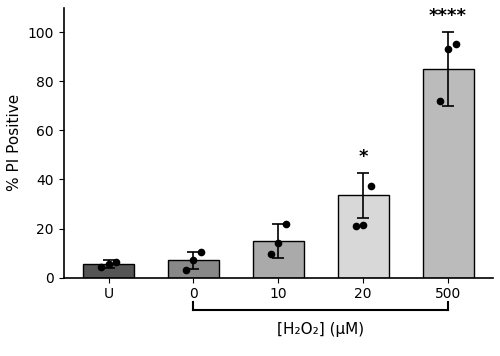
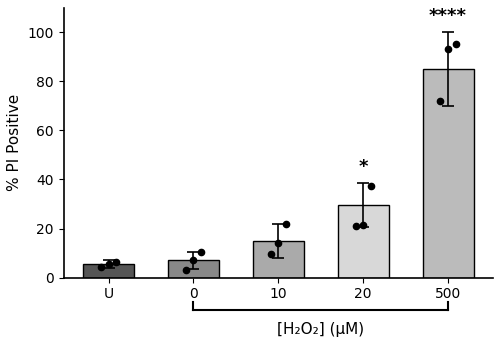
20: 33.5 -> 29.5
